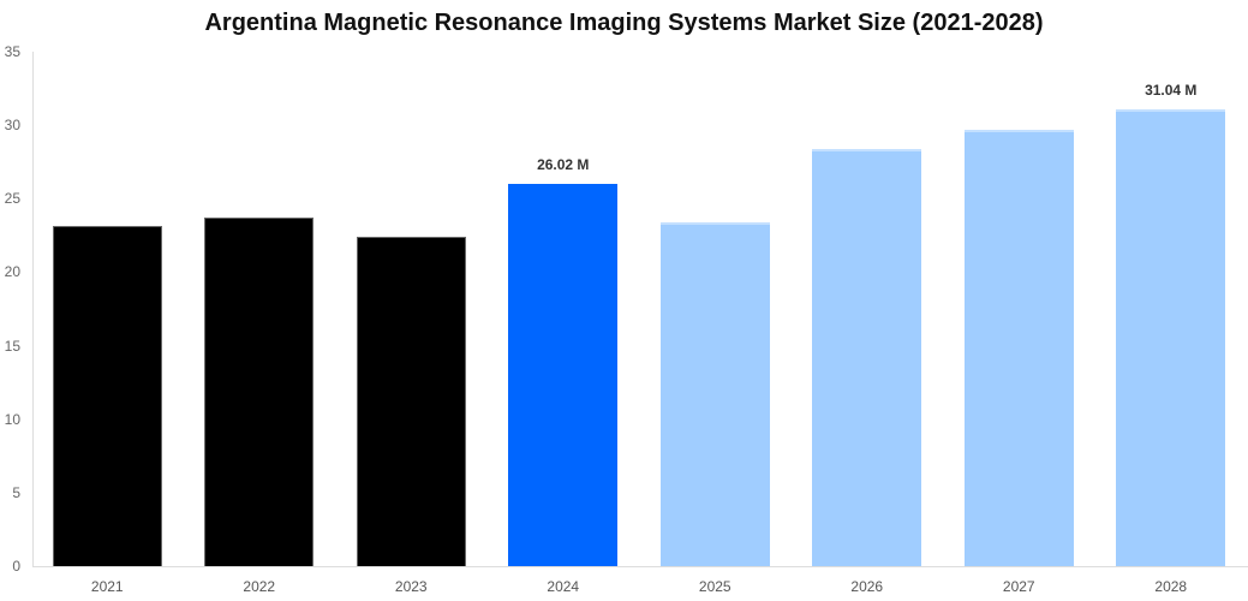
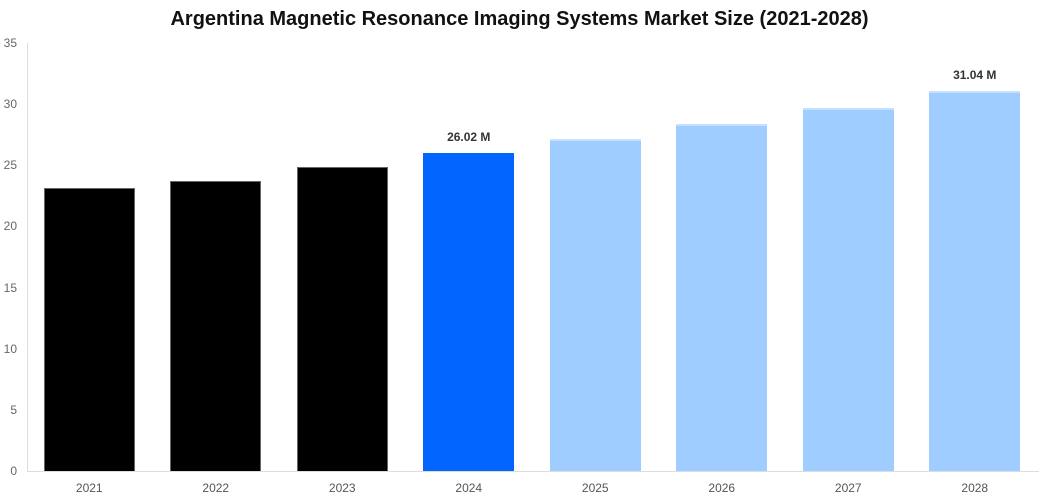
2023: 22.4 -> 24.9
2025: 23.4 -> 27.1
